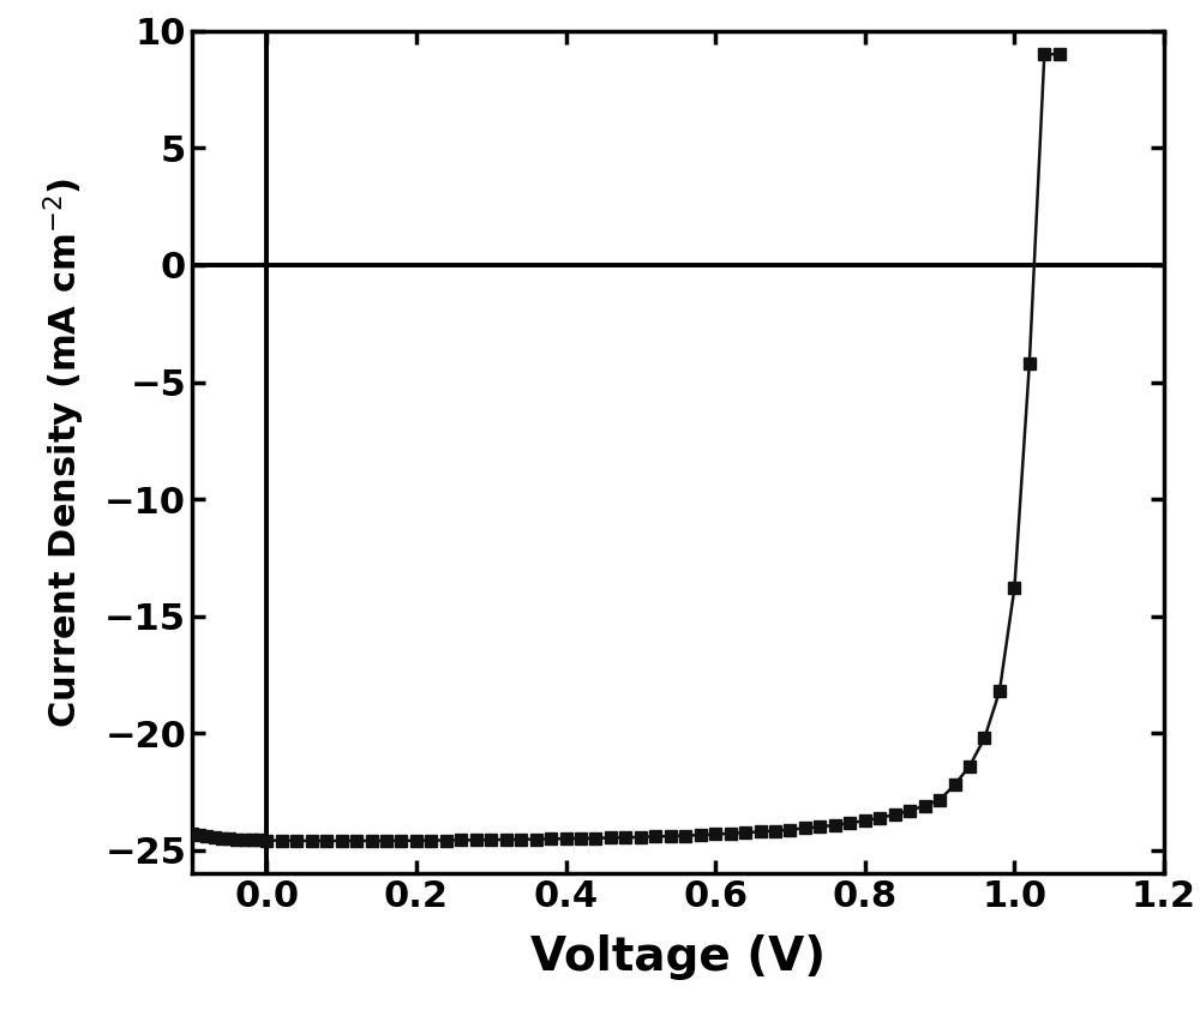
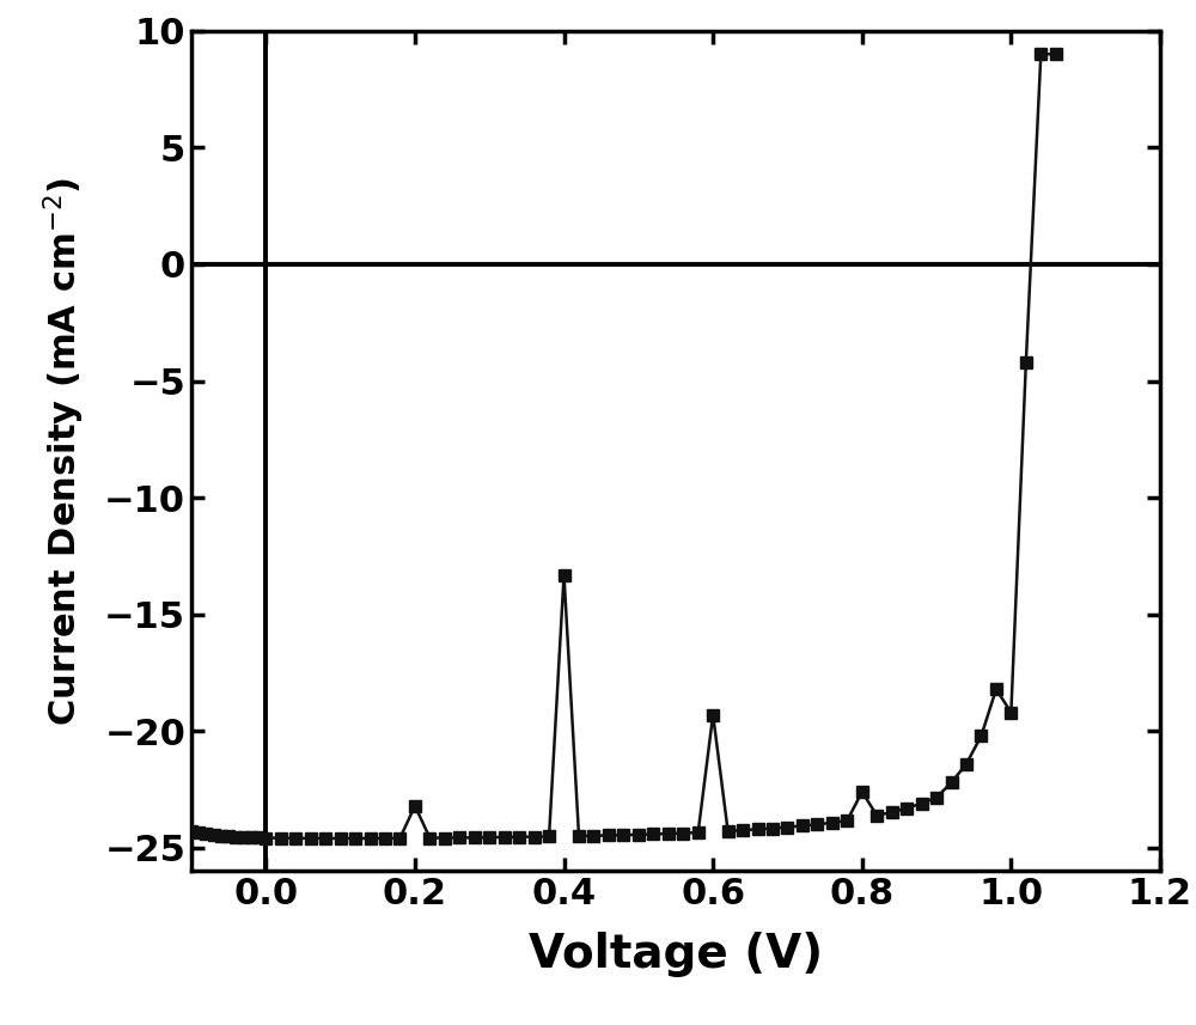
0.2: -24.6 -> -23.2
0.4: -24.5 -> -13.3
0.6: -24.3 -> -19.3
0.8: -23.7 -> -22.6
1.0: -13.8 -> -19.2
